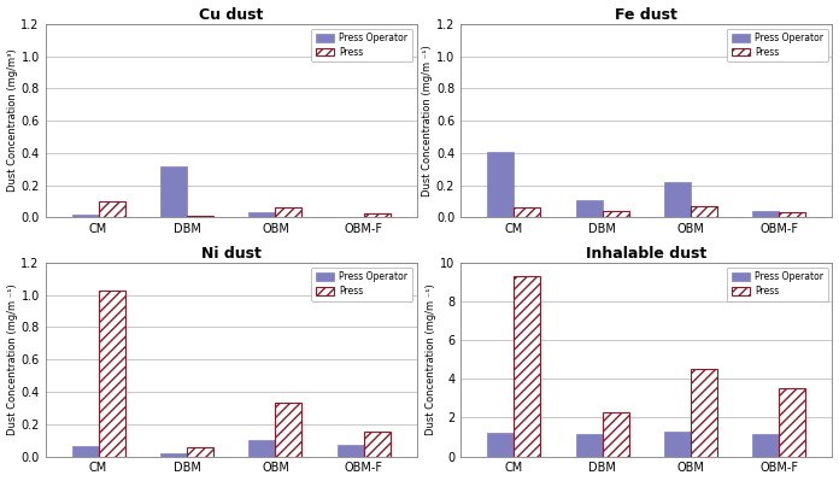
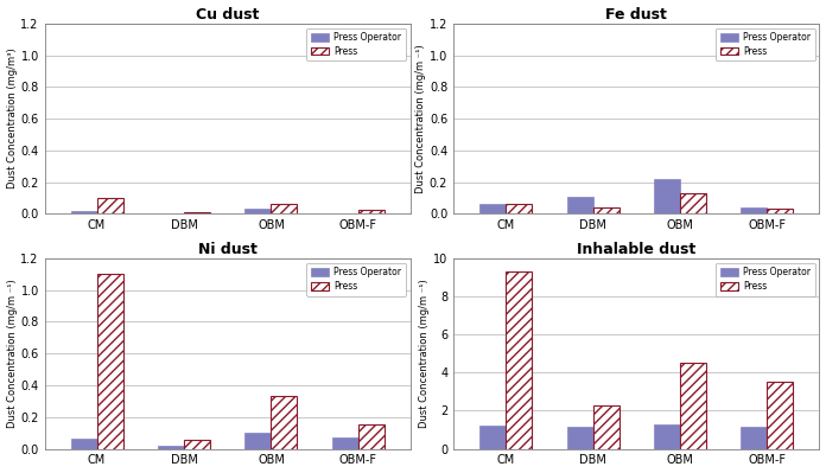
Cu dust/Press Operator/DBM: 0.32 -> 0.01
Fe dust/Press Operator/CM: 0.41 -> 0.07
Fe dust/Press/OBM: 0.07 -> 0.13
Ni dust/Press/CM: 1.03 -> 1.10
